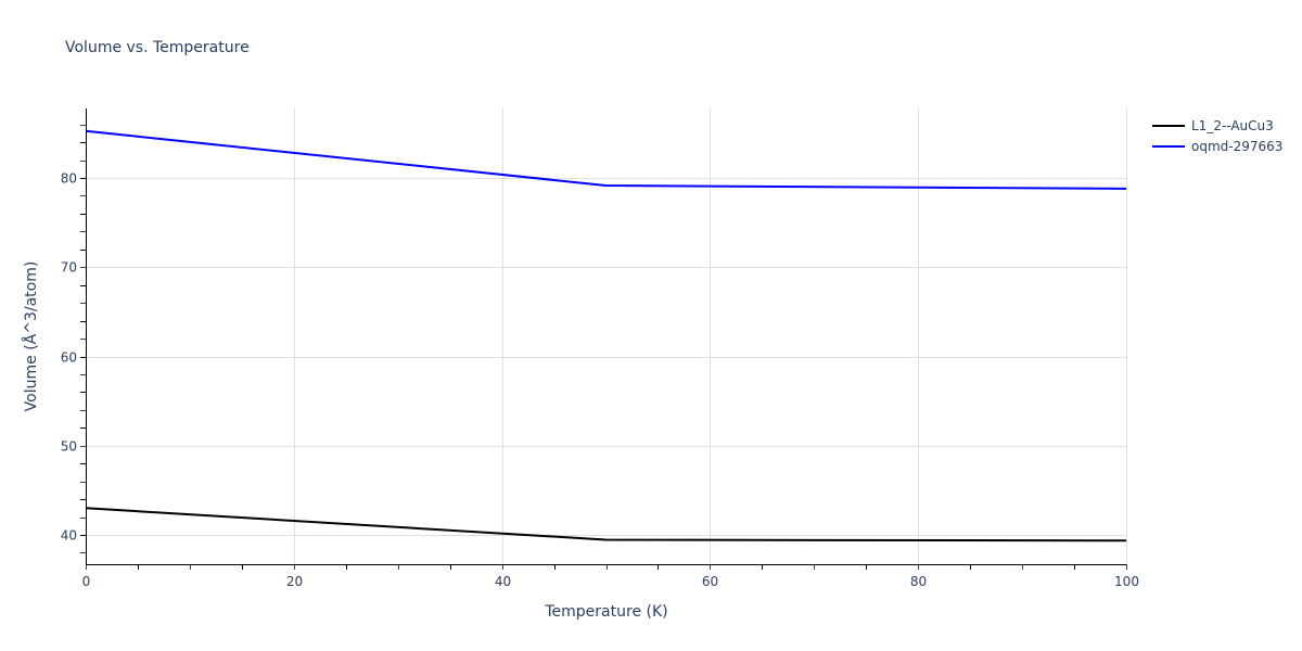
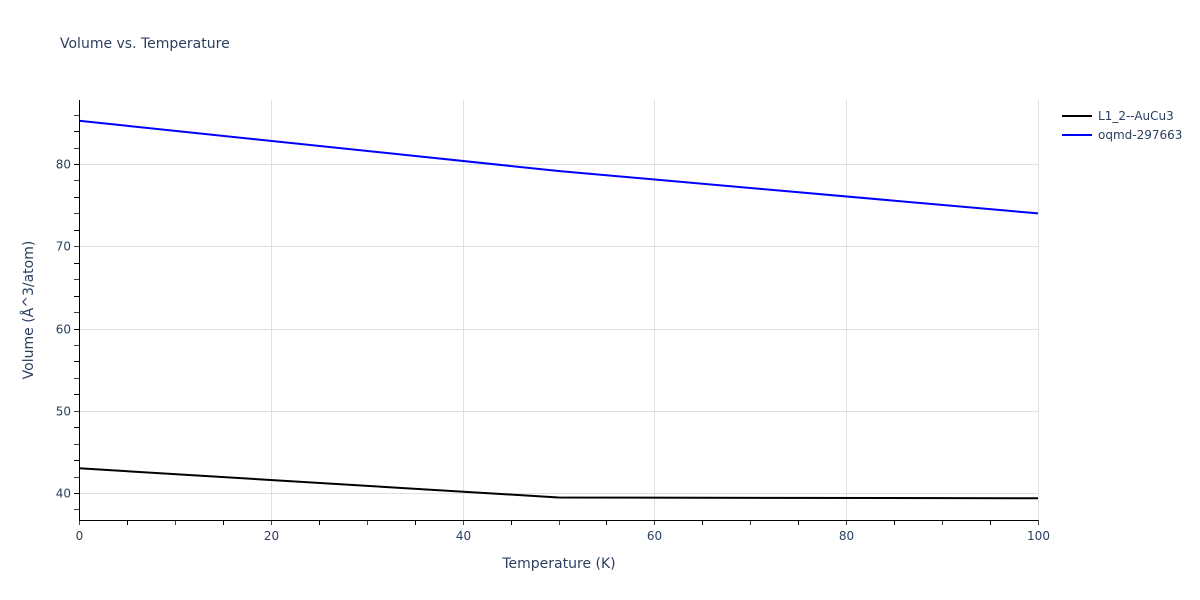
oqmd-297663/100: 79 -> 74
